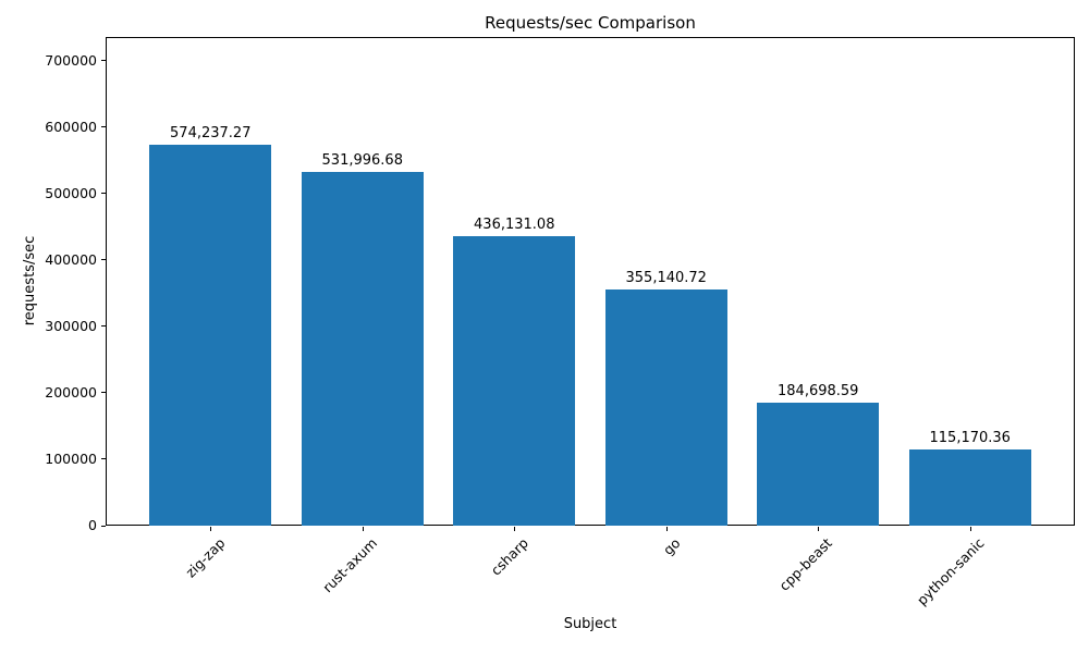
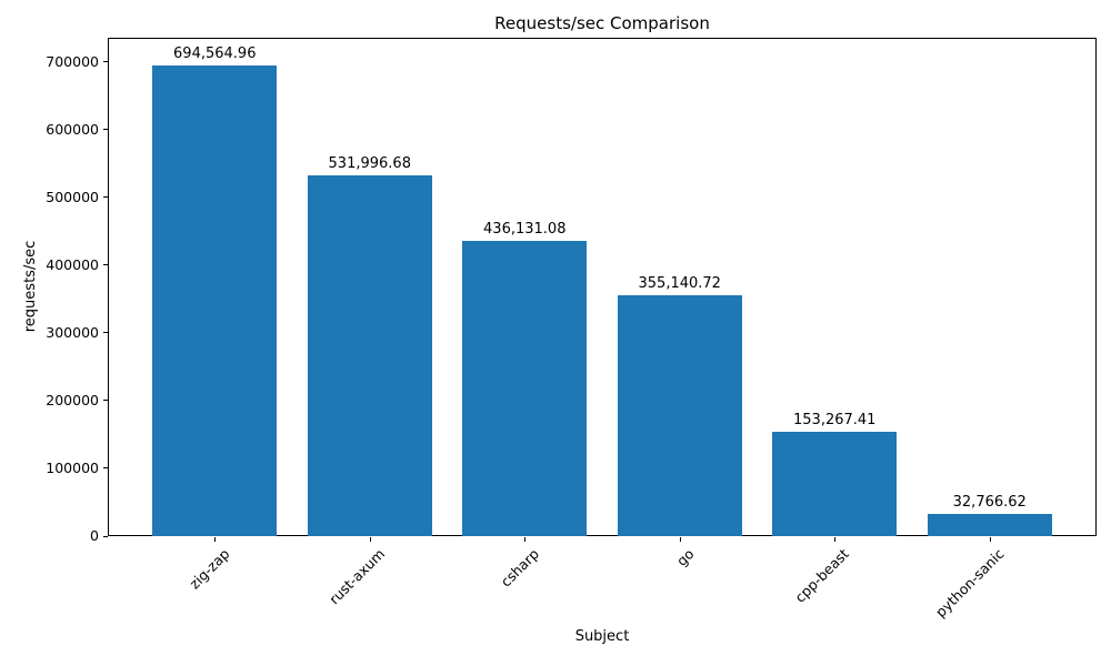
zig-zap: 574,237.27 -> 694,564.96
cpp-beast: 184,698.59 -> 153,267.41
python-sanic: 115,170.36 -> 32,766.62
